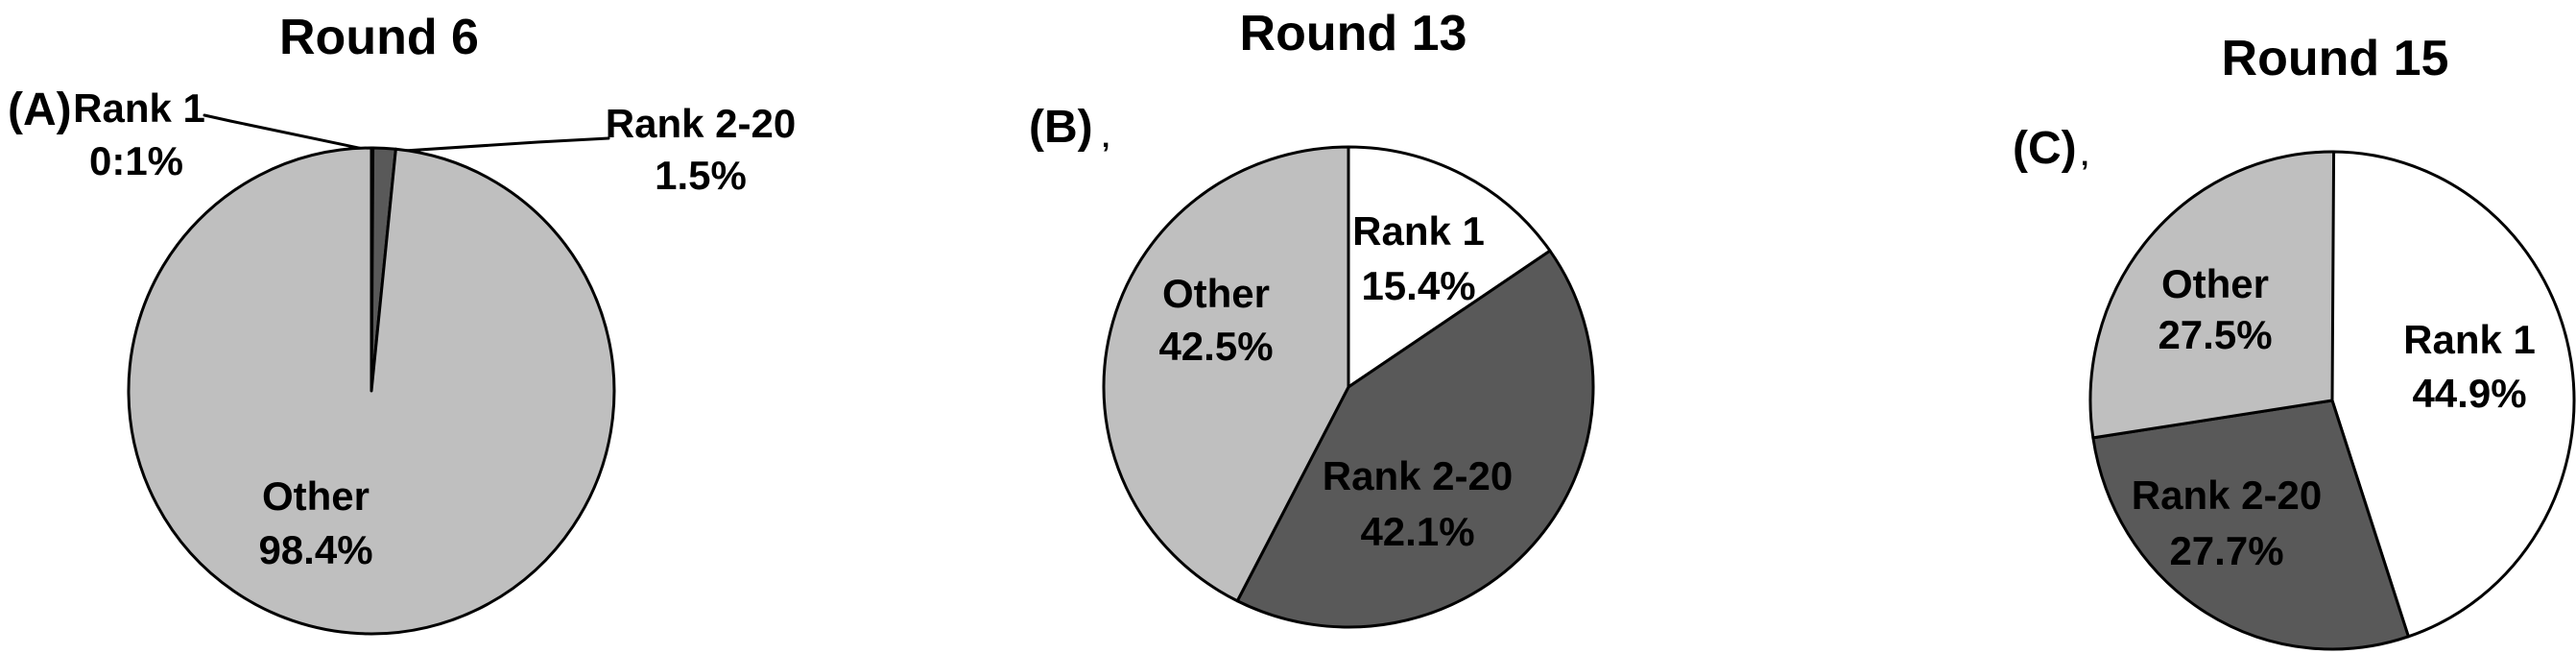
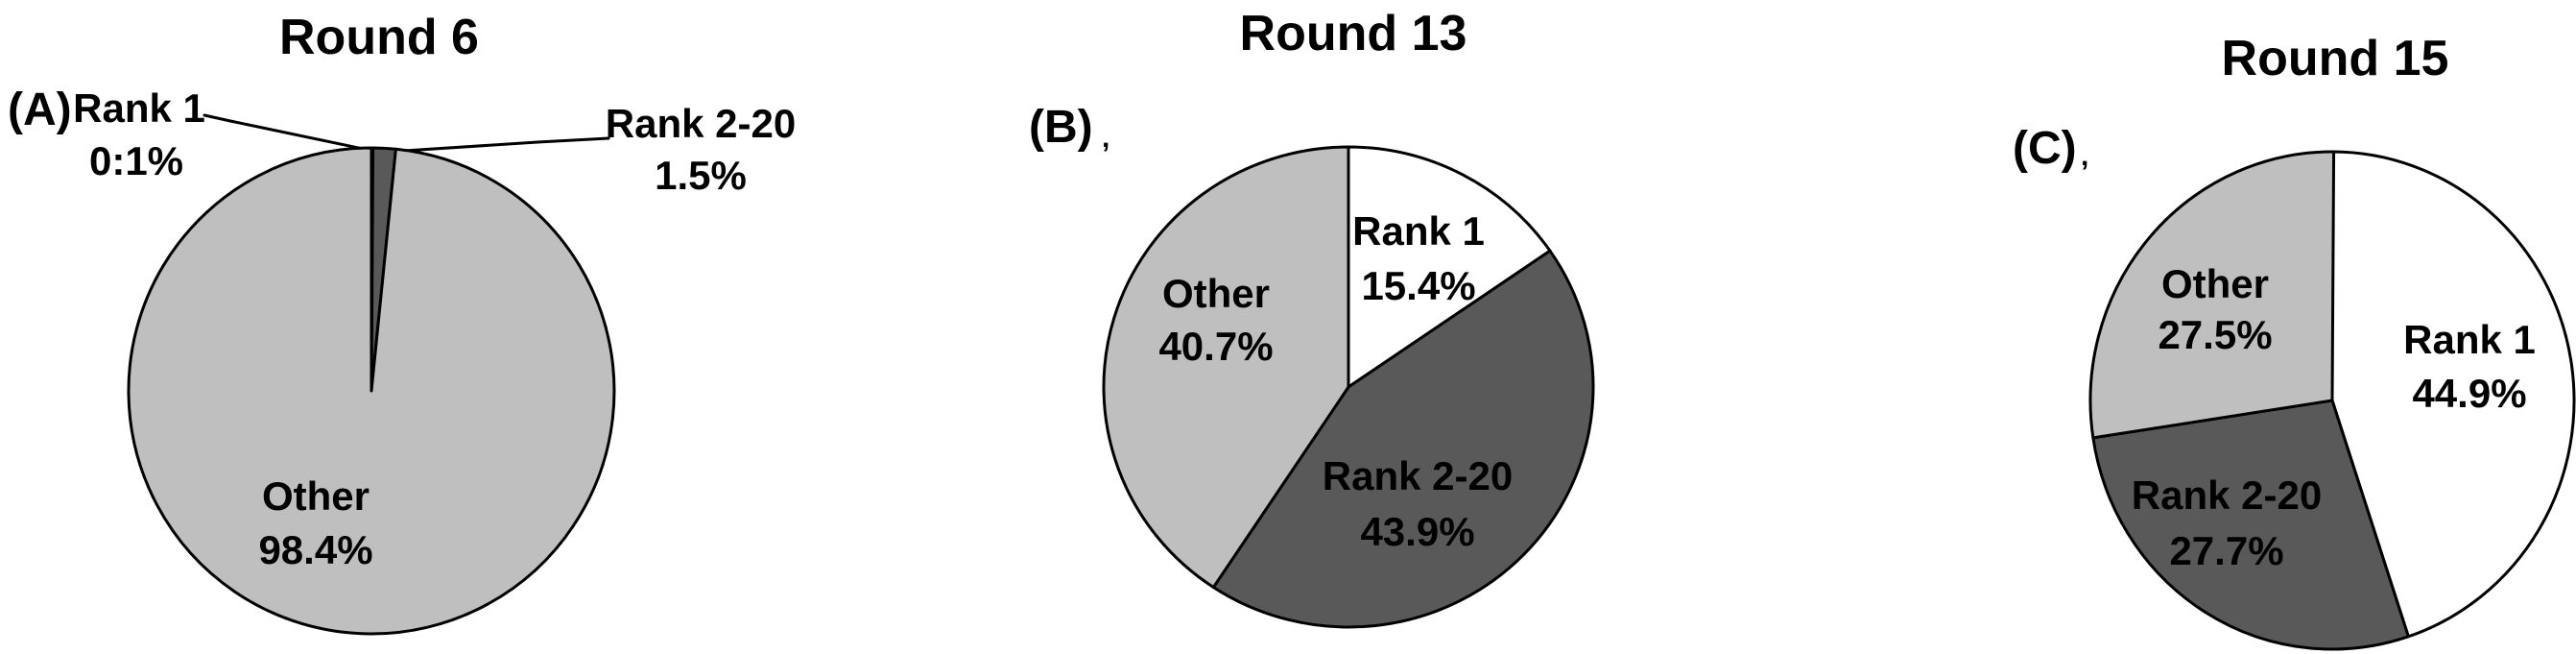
Round 13/Rank 2-20: 42.1% -> 43.9%
Round 13/Other: 42.5% -> 40.7%
